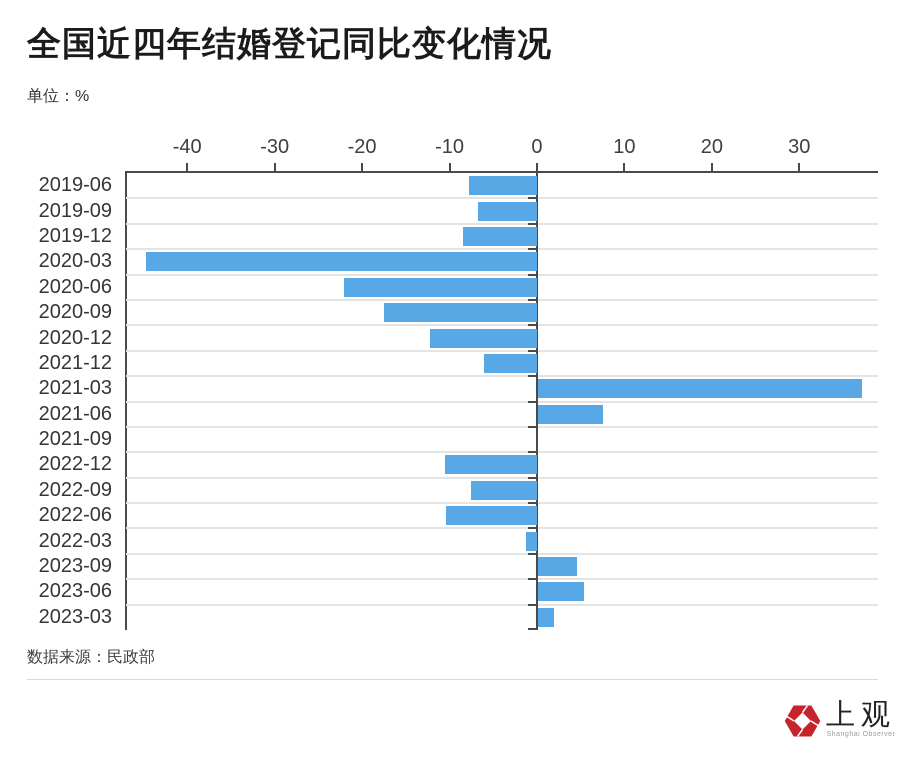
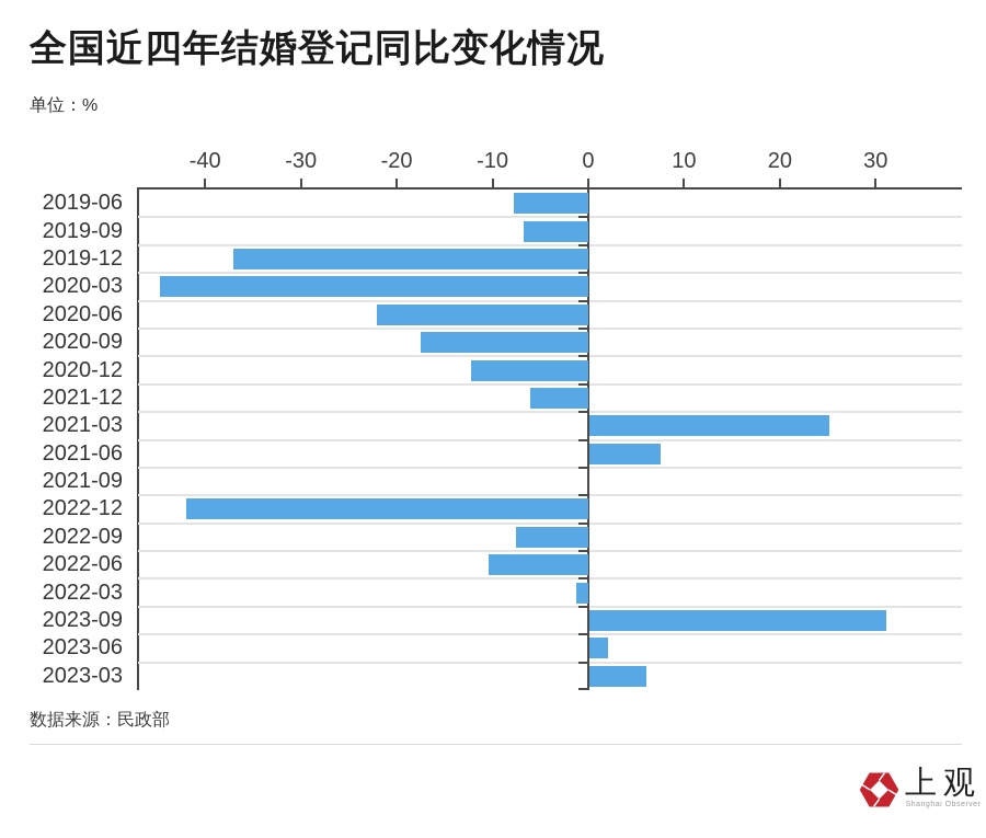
2019-12: -8 -> -37
2021-03: 37 -> 25
2022-12: -10 -> -42
2023-09: 4 -> 31
2023-06: 5 -> 2
2023-03: 2 -> 6
